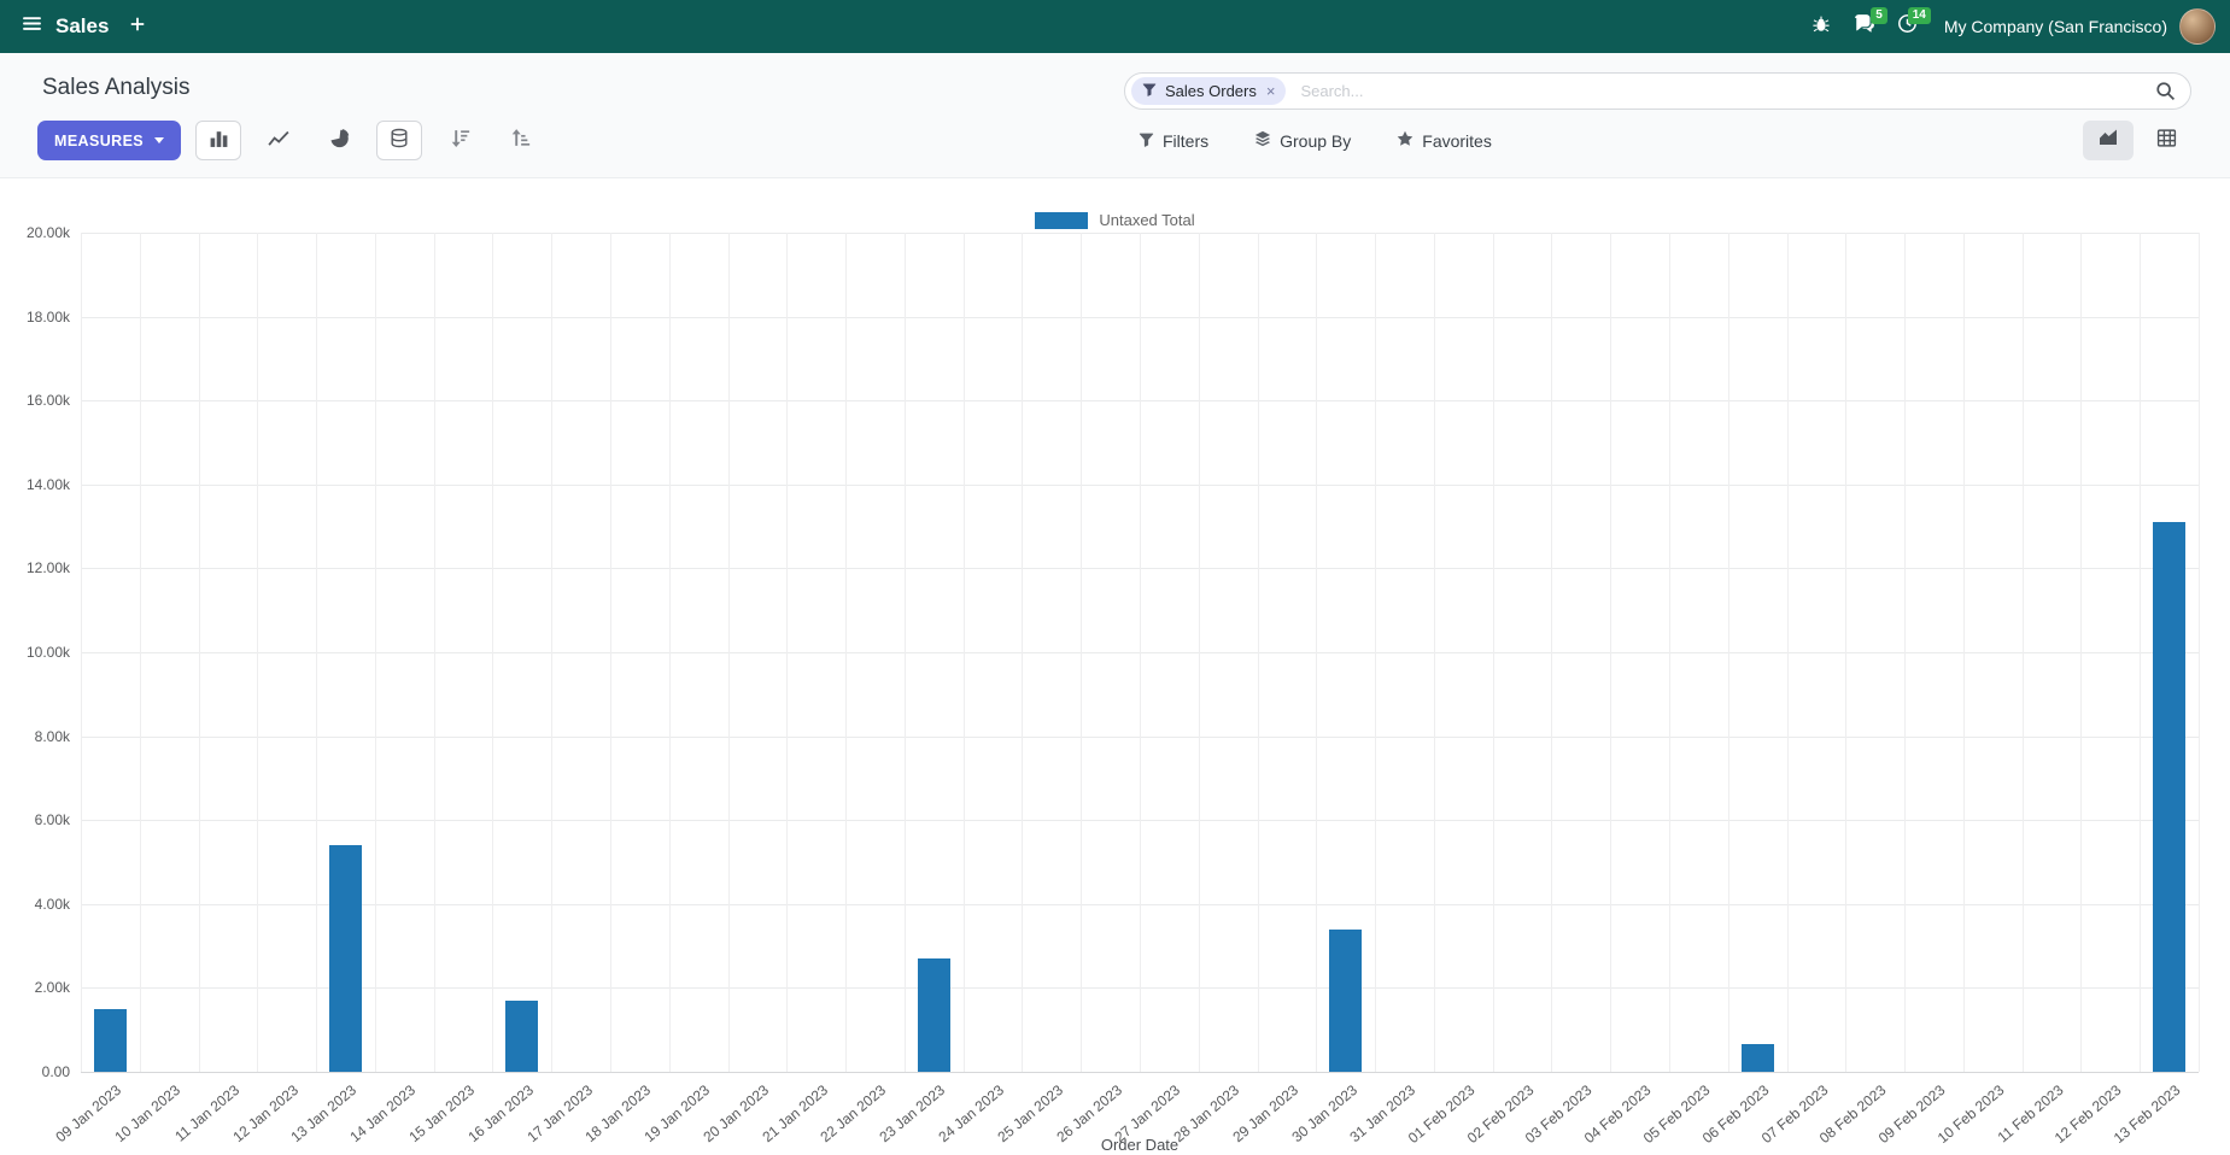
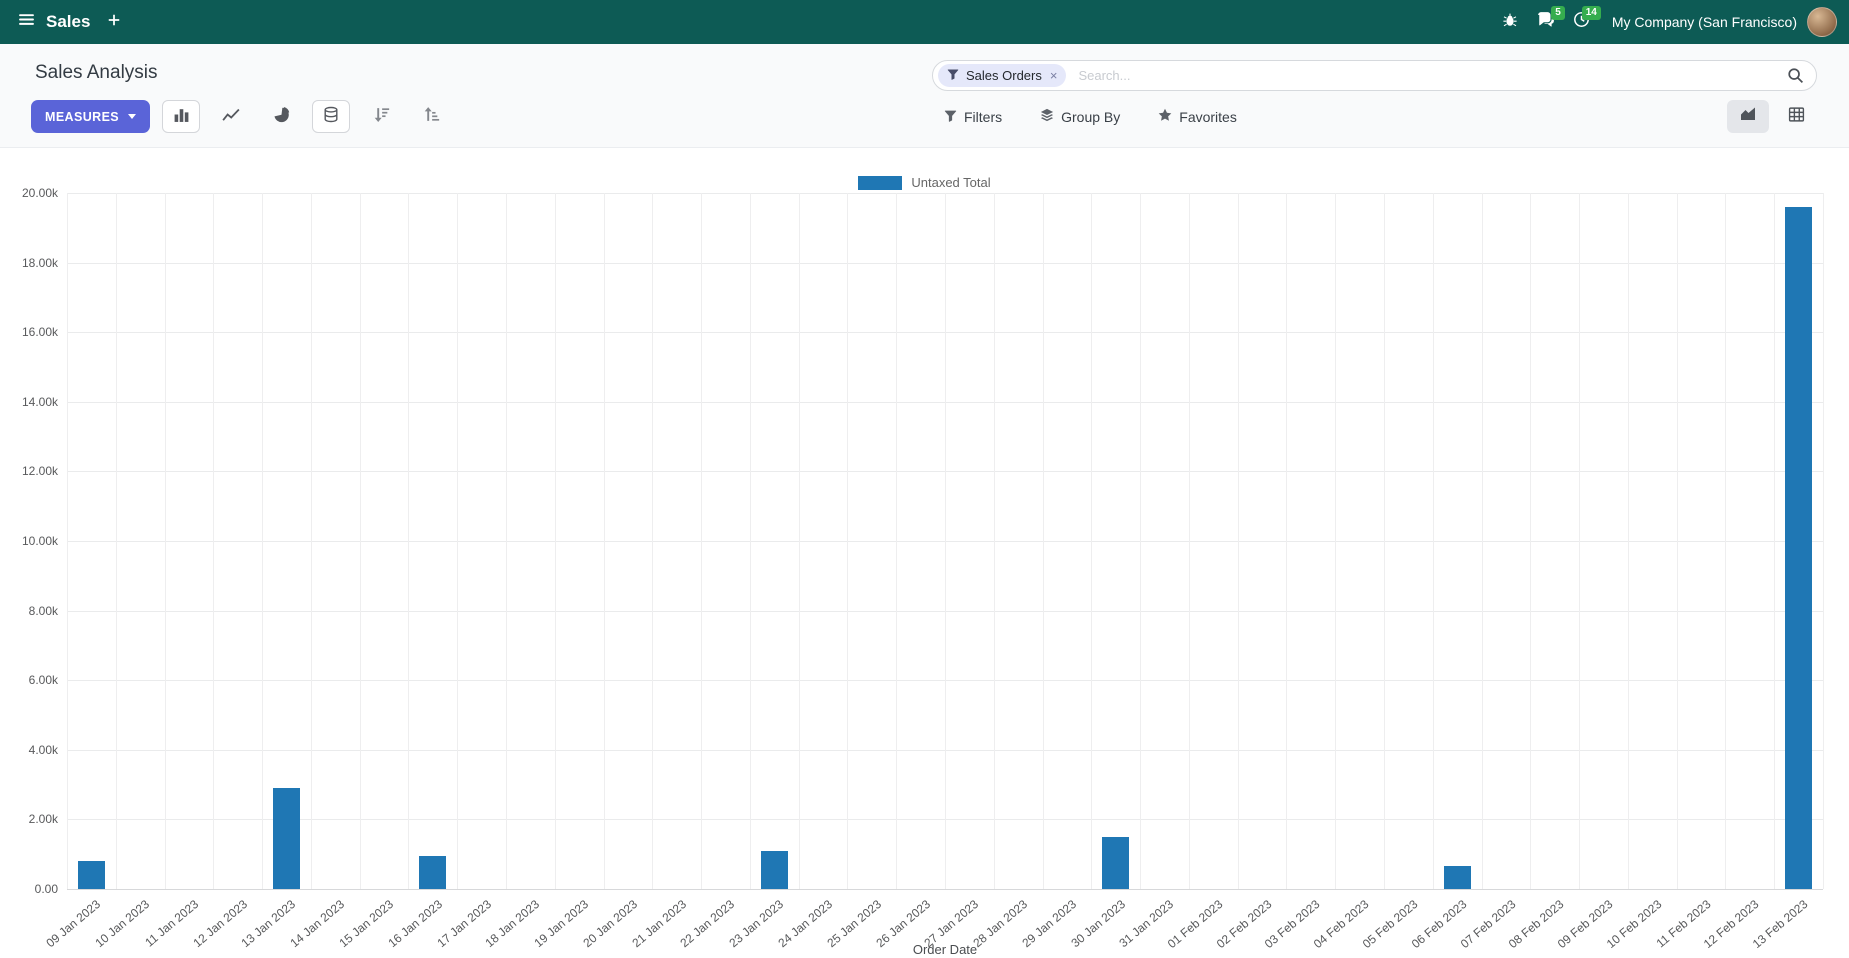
09 Jan 2023: 1.5k -> 0.8k
13 Jan 2023: 5.4k -> 2.9k
16 Jan 2023: 1.7k -> 1.0k
23 Jan 2023: 2.7k -> 1.1k
30 Jan 2023: 3.4k -> 1.5k
13 Feb 2023: 13.1k -> 19.6k
